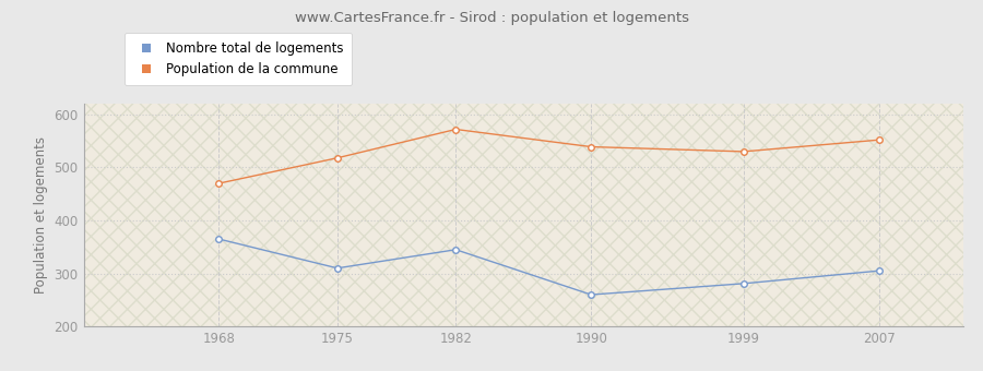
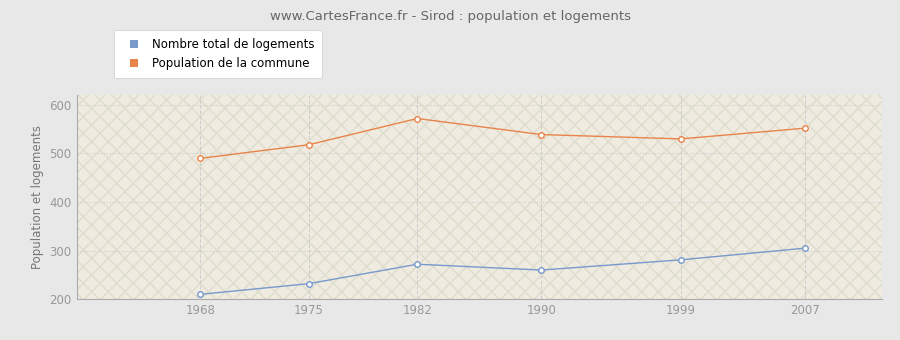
Nombre total de logements/1968: 365 -> 210
Population de la commune/1968: 470 -> 490
Nombre total de logements/1975: 310 -> 232
Nombre total de logements/1982: 345 -> 272
